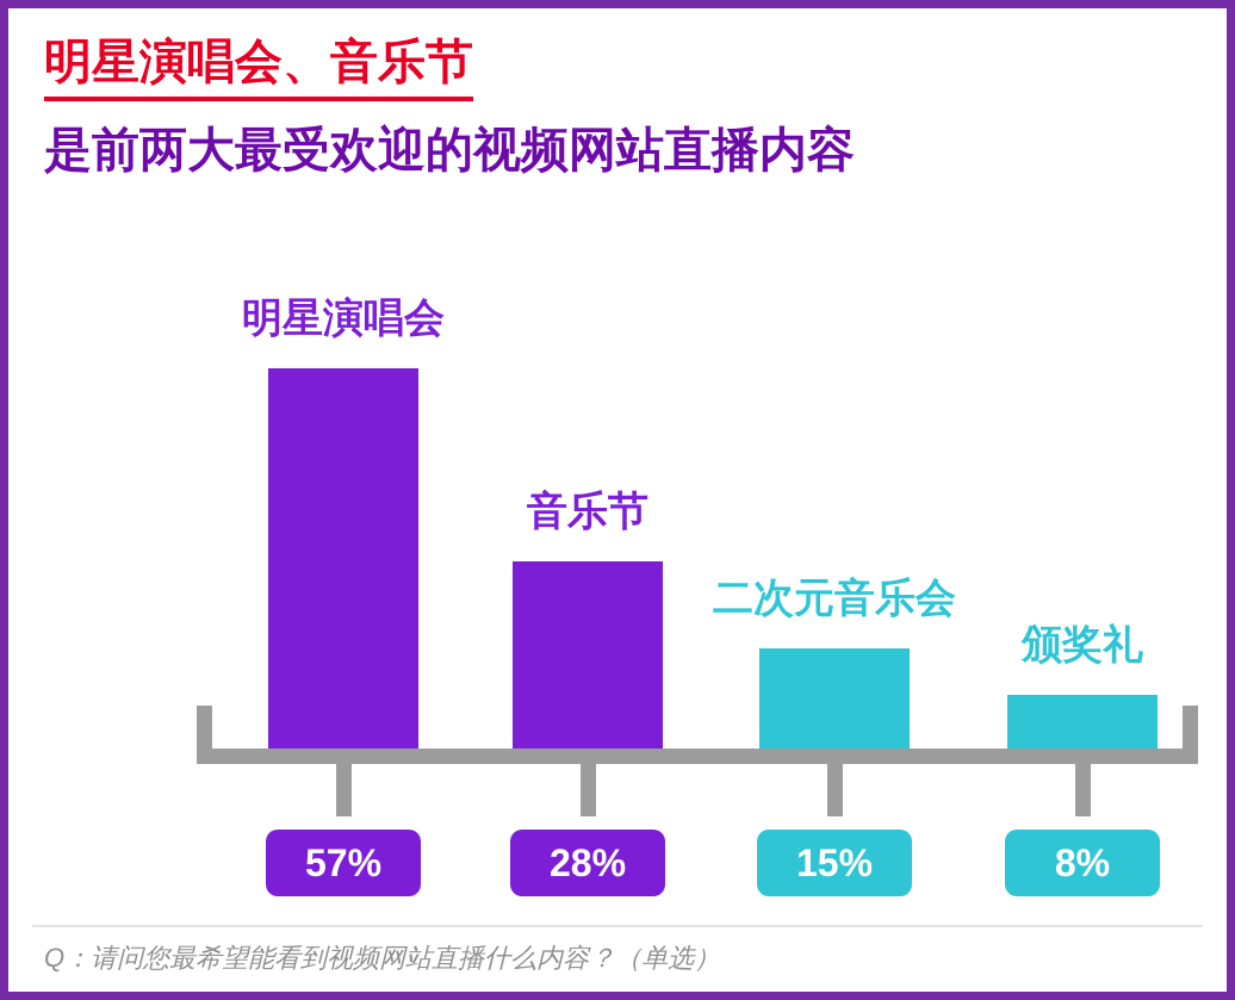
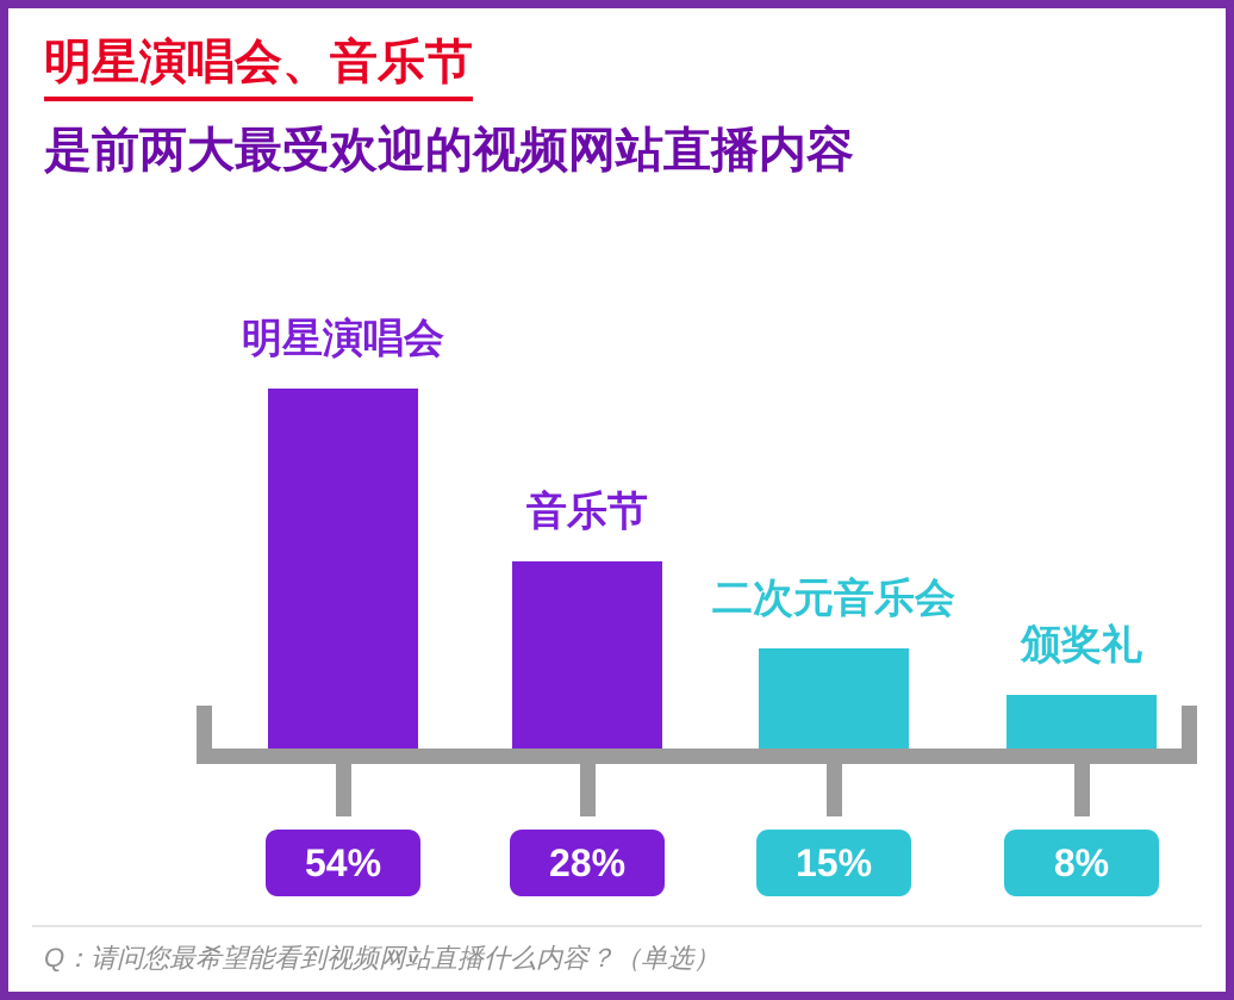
明星演唱会: 57% -> 54%
